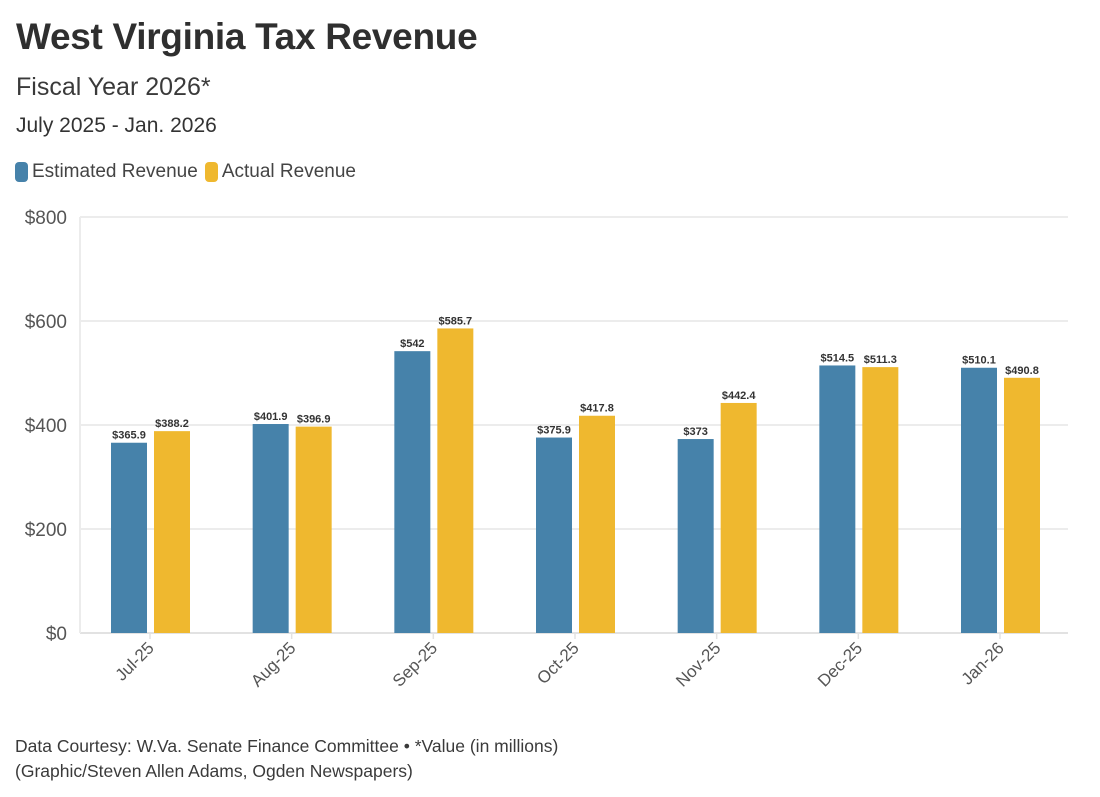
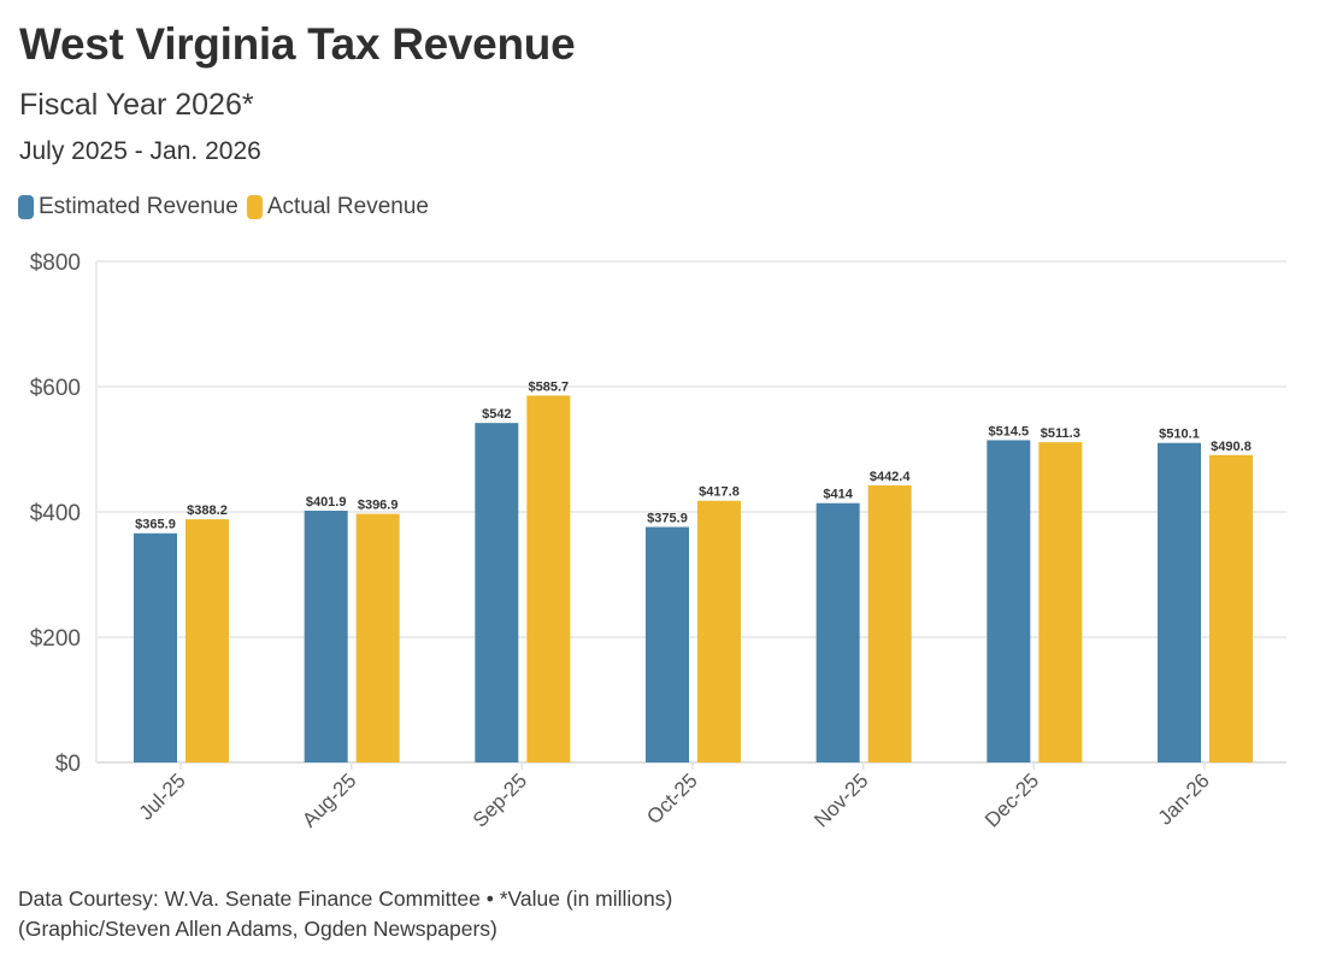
Estimated Revenue/Nov-25: $373 -> $414
